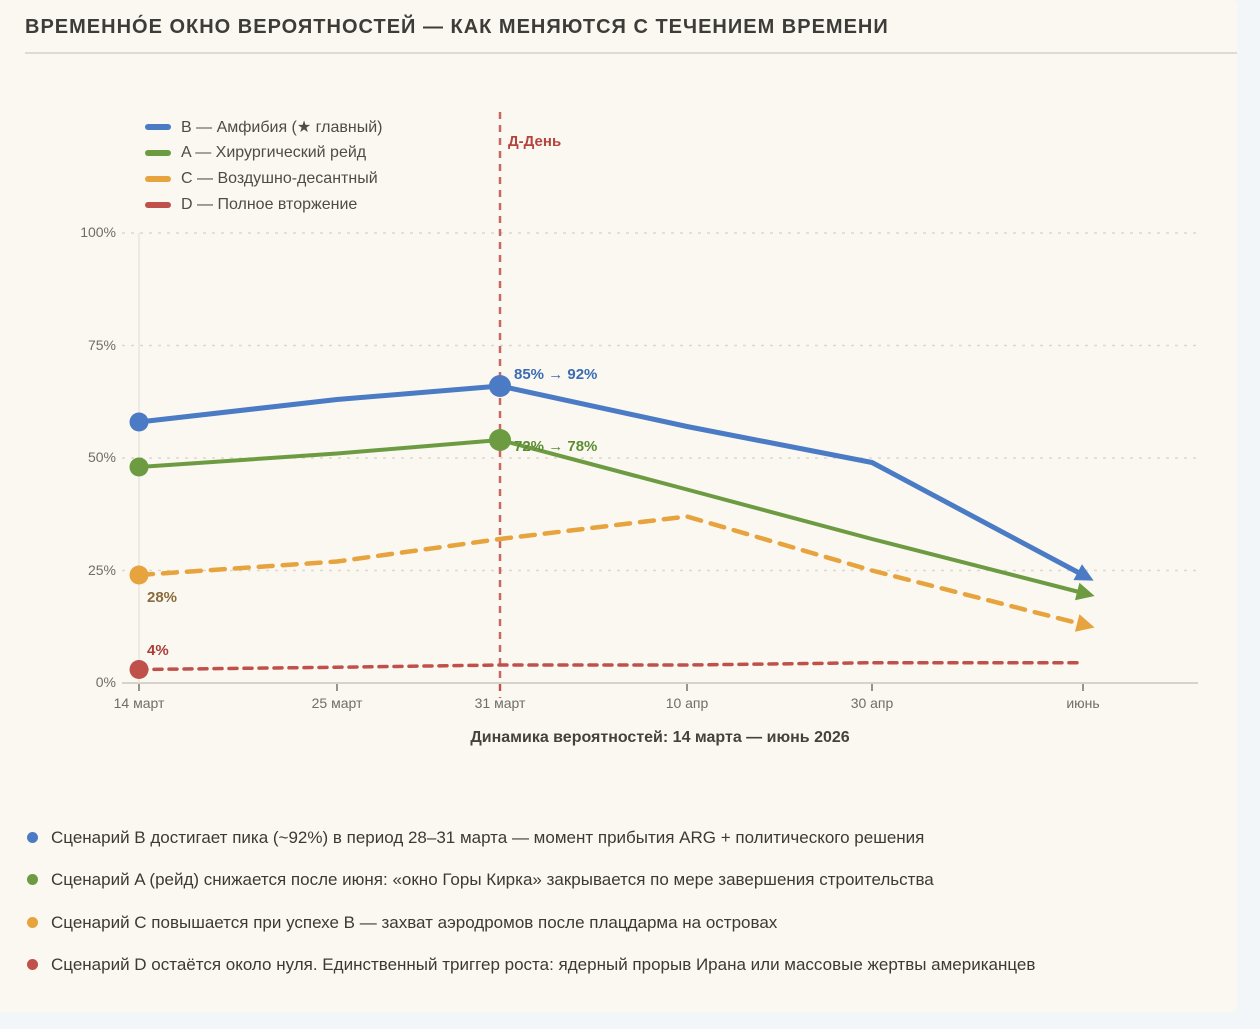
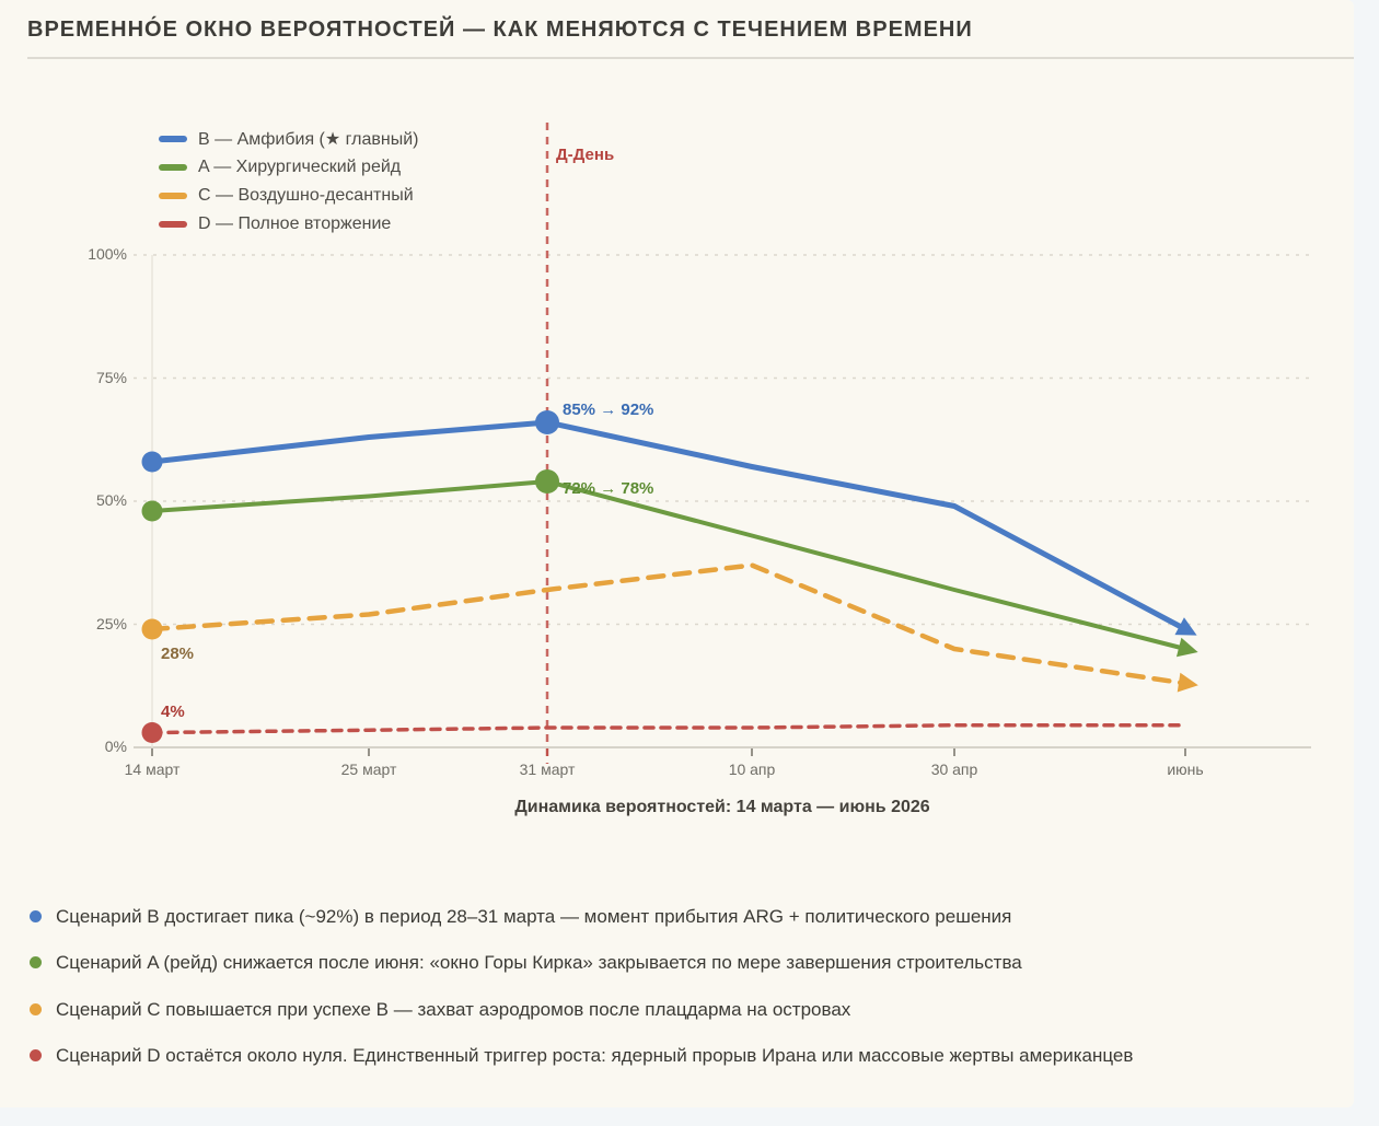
C — Воздушно-десантный/30 апр: 25% -> 20%
